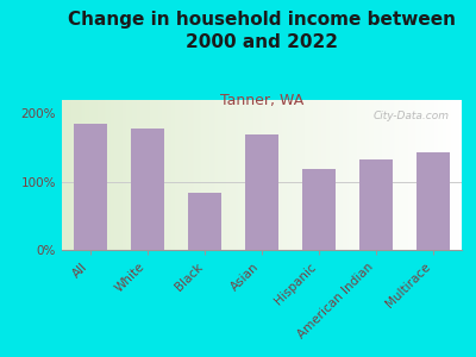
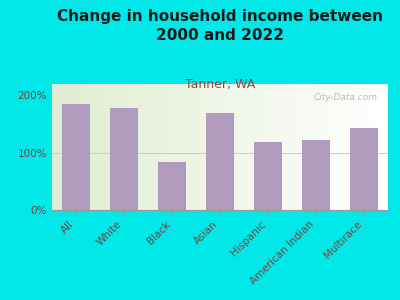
American Indian: 132% -> 123%
